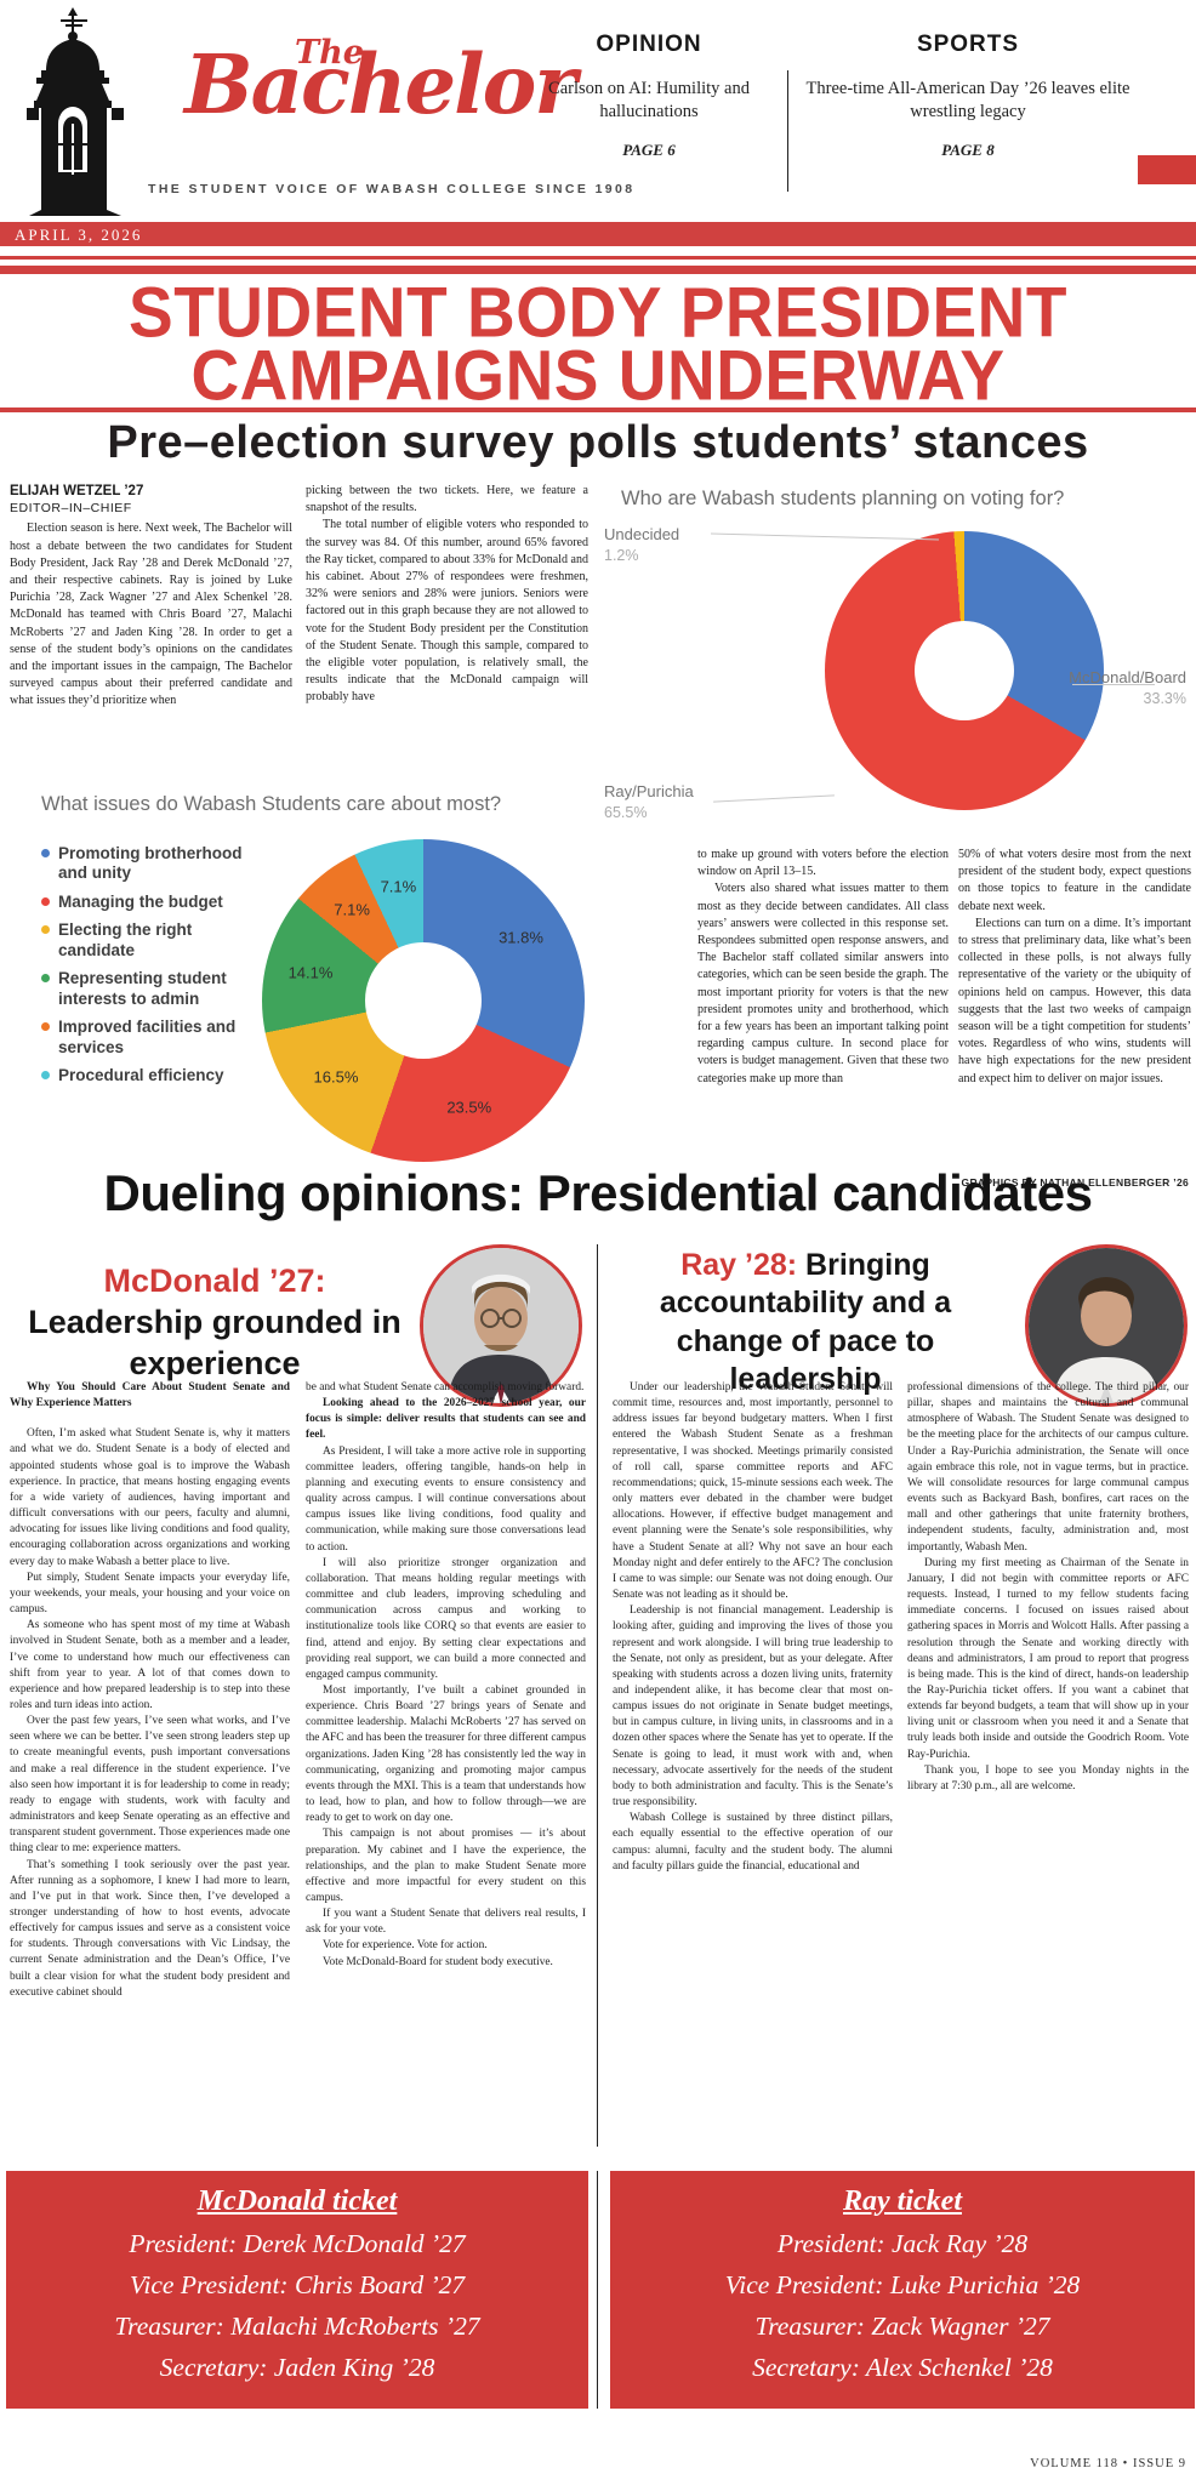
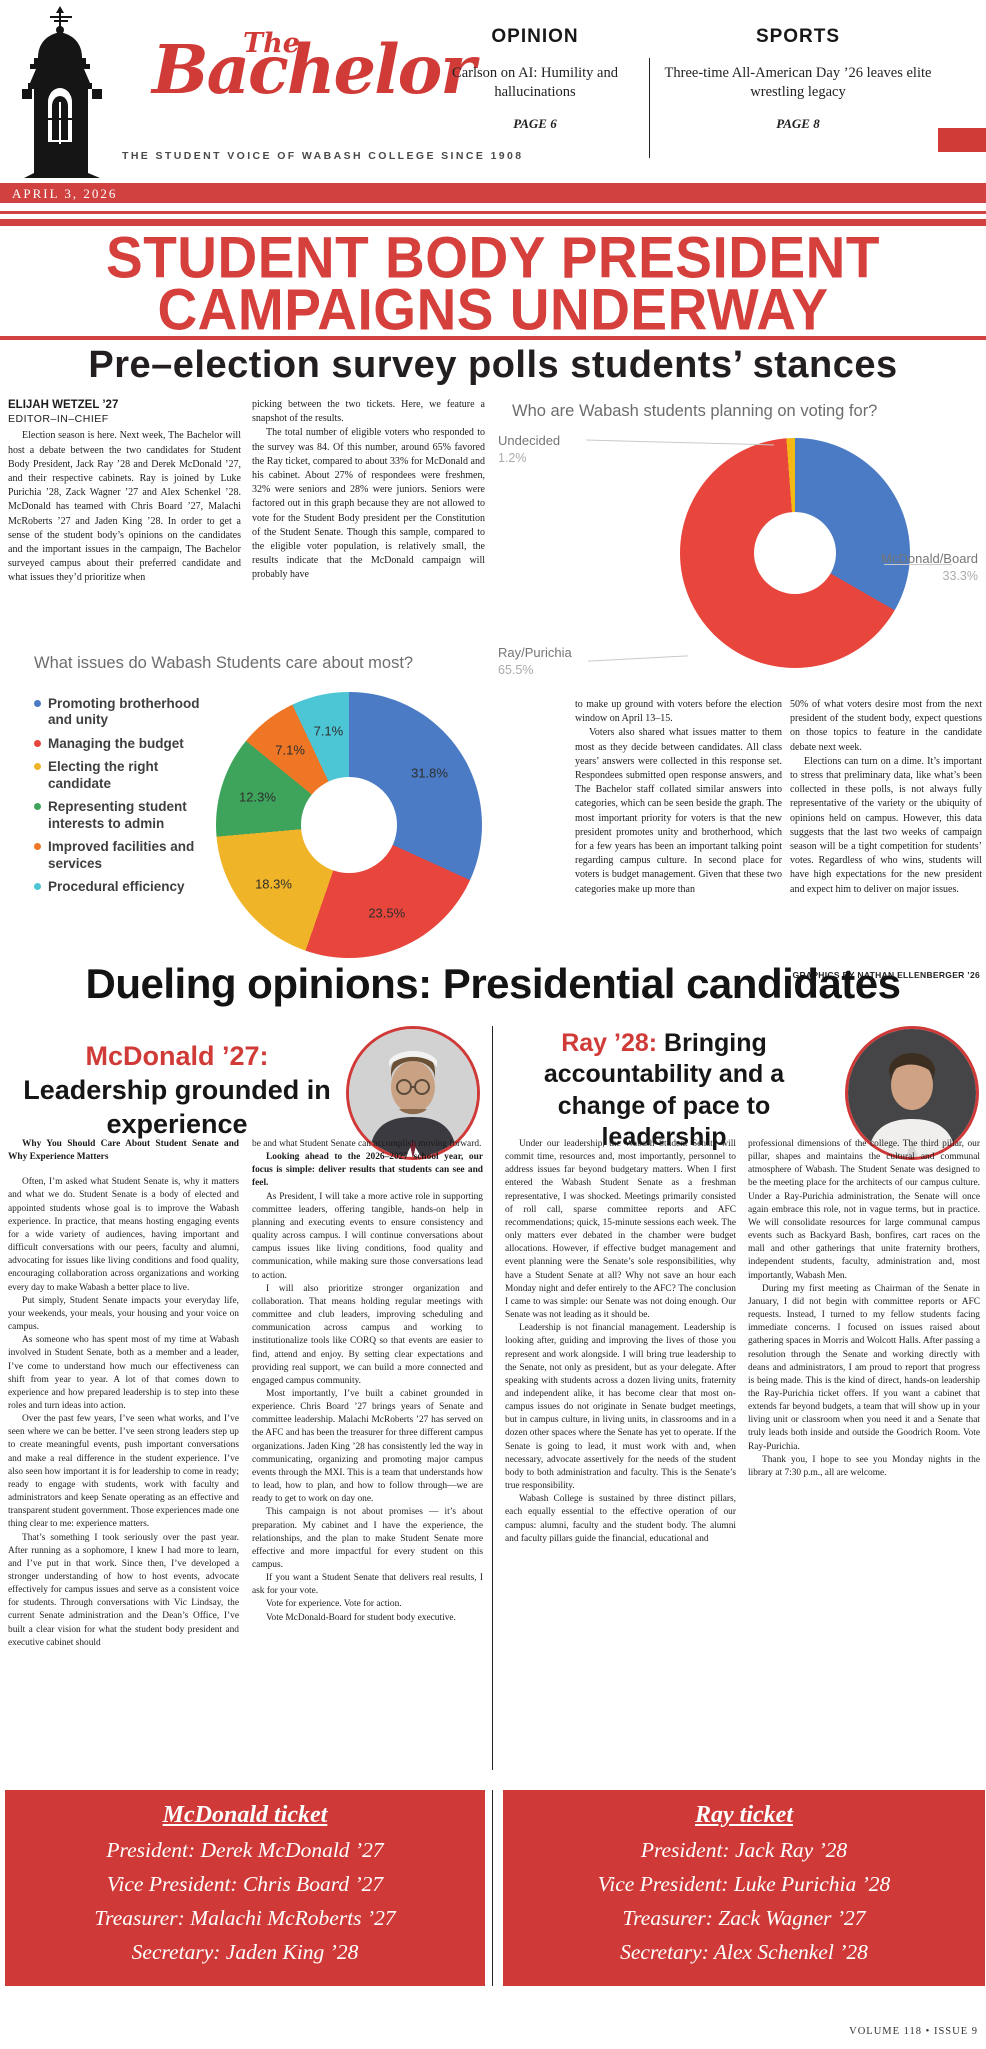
What issues do Wabash Students care about most?/Electing the right candidate: 16.5% -> 18.3%
What issues do Wabash Students care about most?/Representing student interests to admin: 14.1% -> 12.3%
